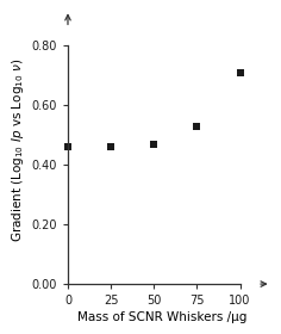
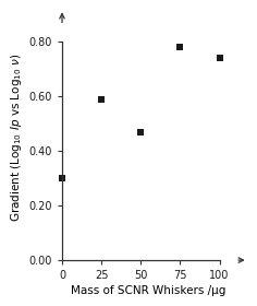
0: 0.46 -> 0.30
25: 0.46 -> 0.59
75: 0.53 -> 0.78
100: 0.71 -> 0.74
